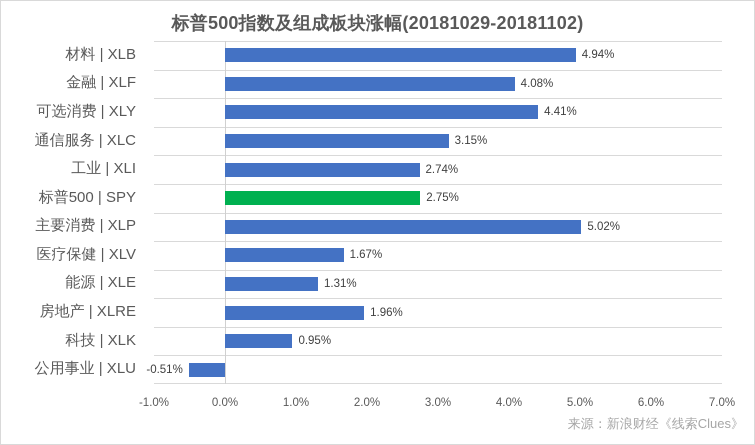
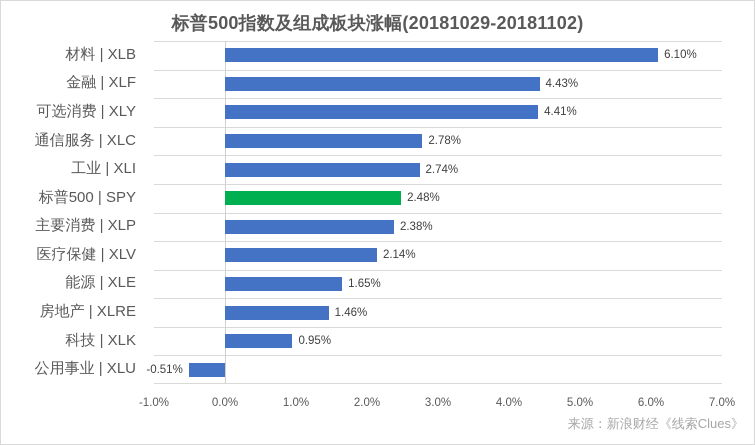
材料 | XLB: 4.94% -> 6.10%
金融 | XLF: 4.08% -> 4.43%
通信服务 | XLC: 3.15% -> 2.78%
标普500 | SPY: 2.75% -> 2.48%
主要消费 | XLP: 5.02% -> 2.38%
医疗保健 | XLV: 1.67% -> 2.14%
能源 | XLE: 1.31% -> 1.65%
房地产 | XLRE: 1.96% -> 1.46%
